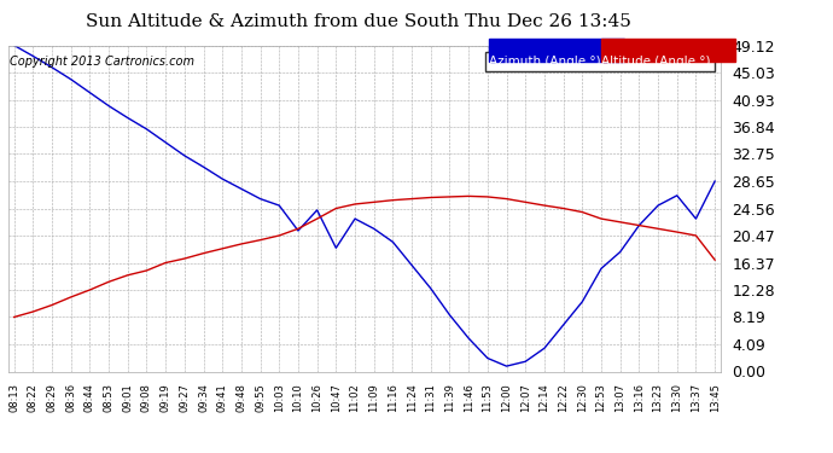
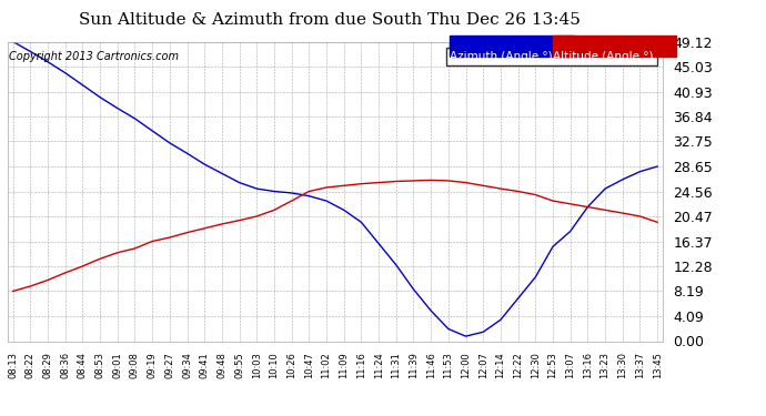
Azimuth (Angle °)/10:10: 21.2 -> 24.6
Azimuth (Angle °)/10:47: 18.6 -> 23.8
Azimuth (Angle °)/13:37: 23.0 -> 27.8
Altitude (Angle °)/13:45: 16.8 -> 19.5
